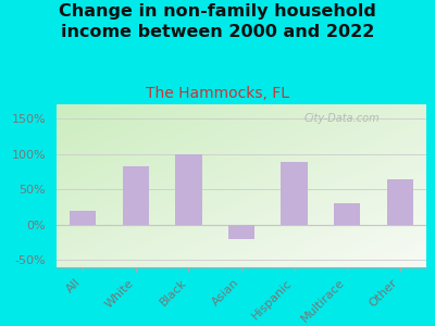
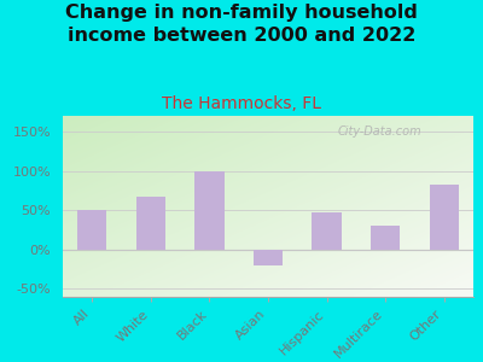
All: 20% -> 50%
White: 82% -> 68%
Hispanic: 88% -> 47%
Other: 64% -> 82%
